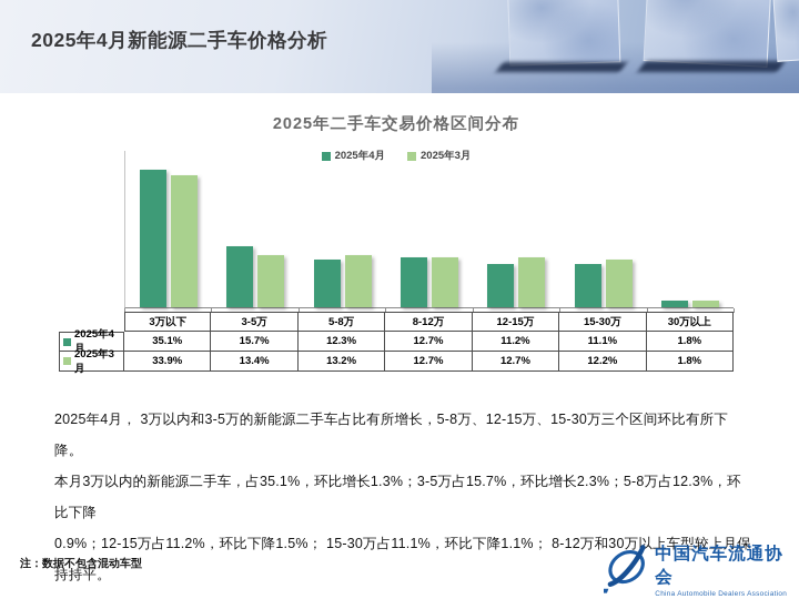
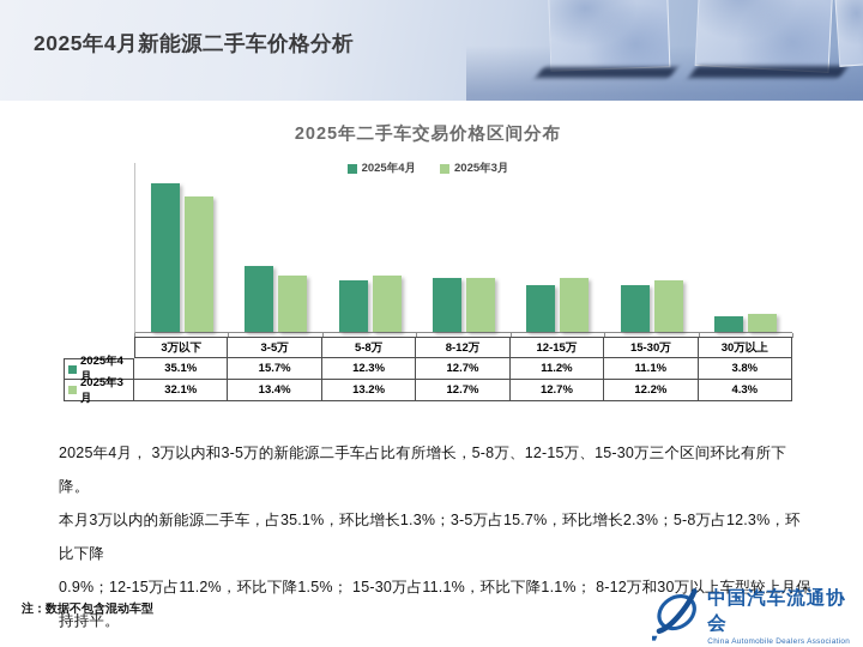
2025年3月/3万以下: 33.9% -> 32.1%
2025年4月/30万以上: 1.8% -> 3.8%
2025年3月/30万以上: 1.8% -> 4.3%
